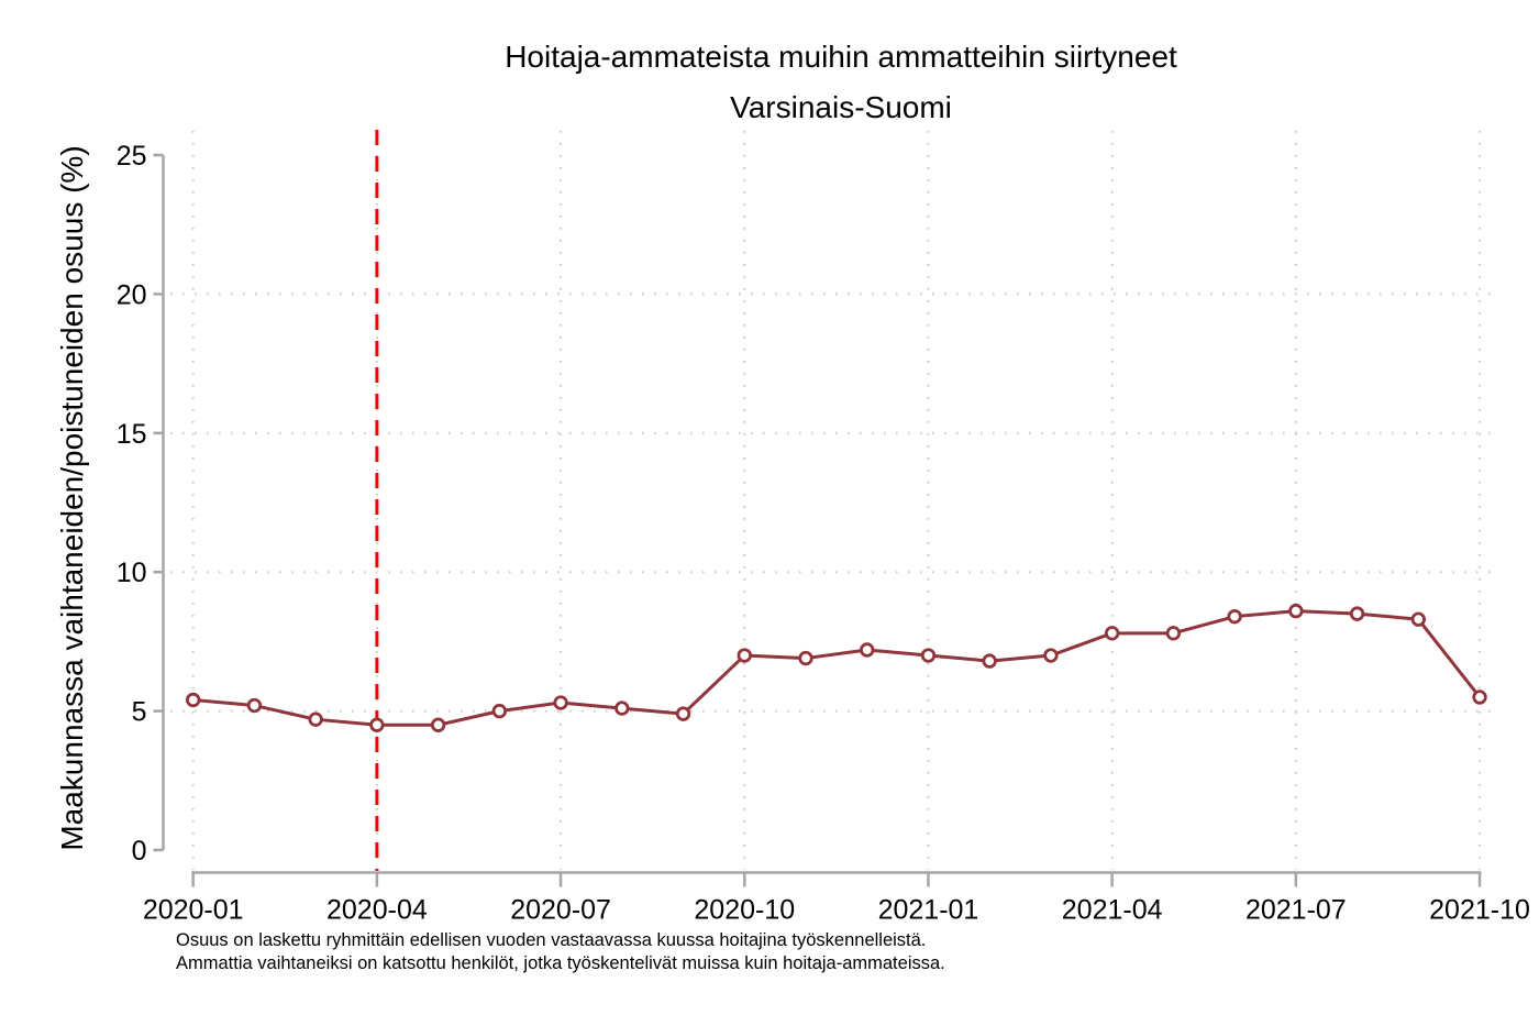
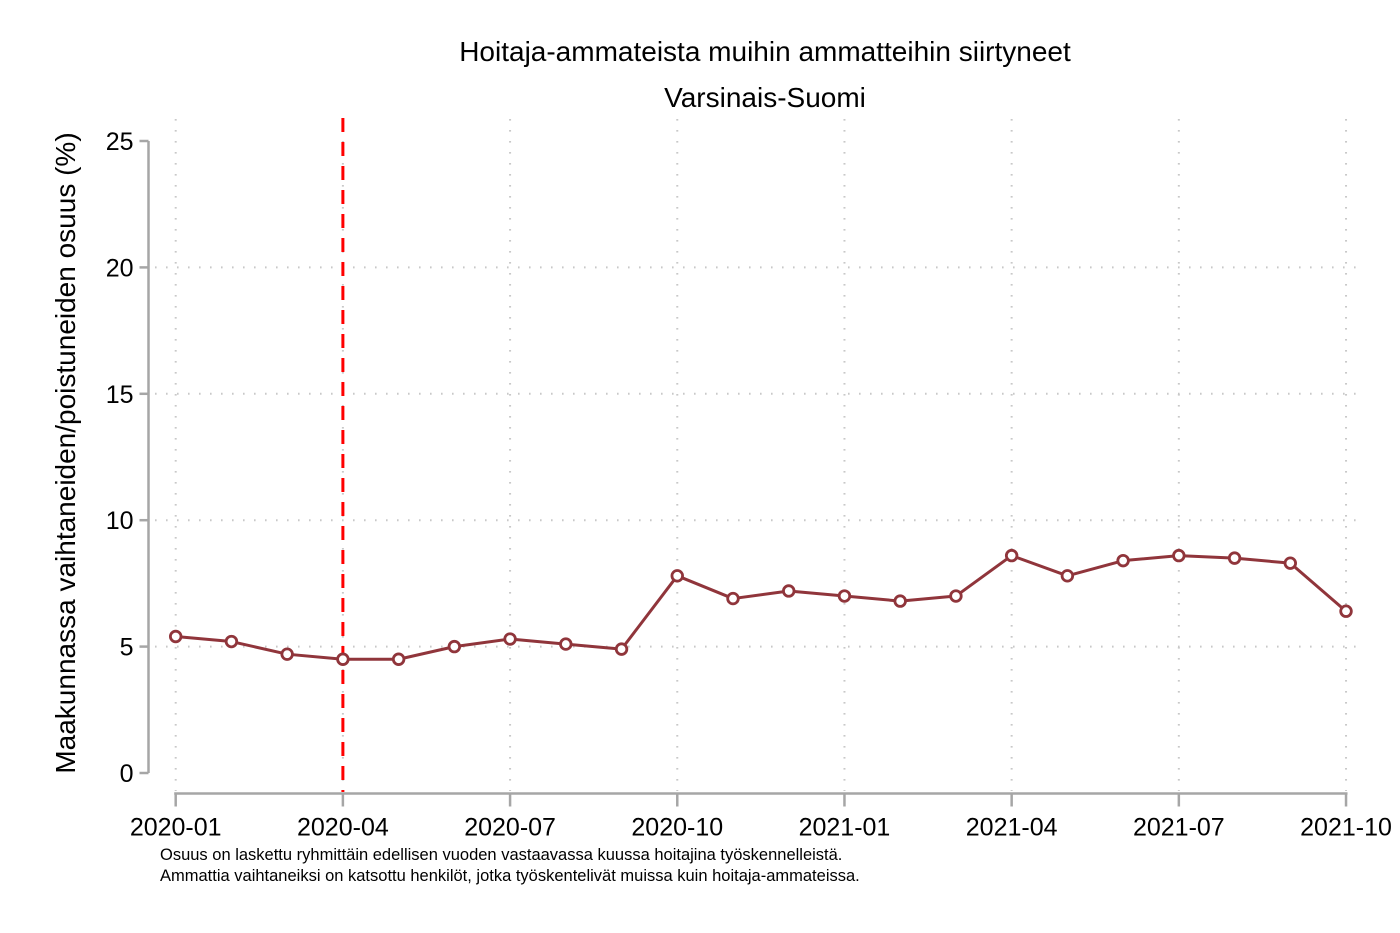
2020-10: 7.0 -> 7.8
2021-04: 7.8 -> 8.6
2021-10: 5.5 -> 6.4
